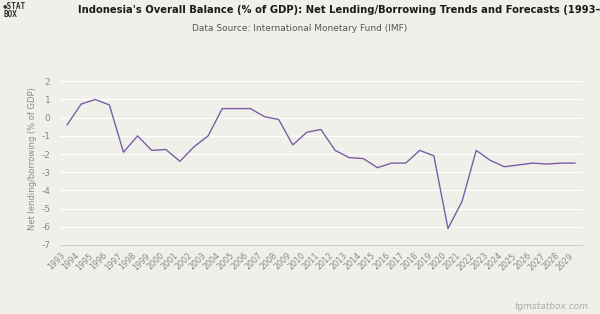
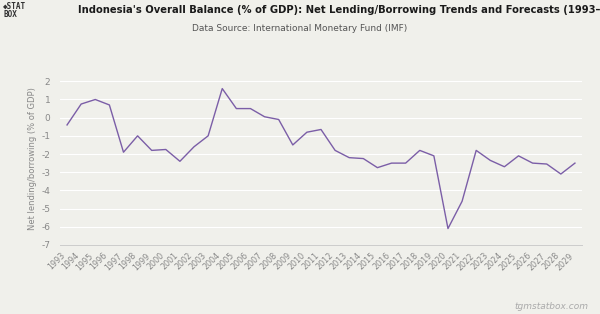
2004: 0.5 -> 1.6
2025: -2.6 -> -2.1
2028: -2.5 -> -3.1
